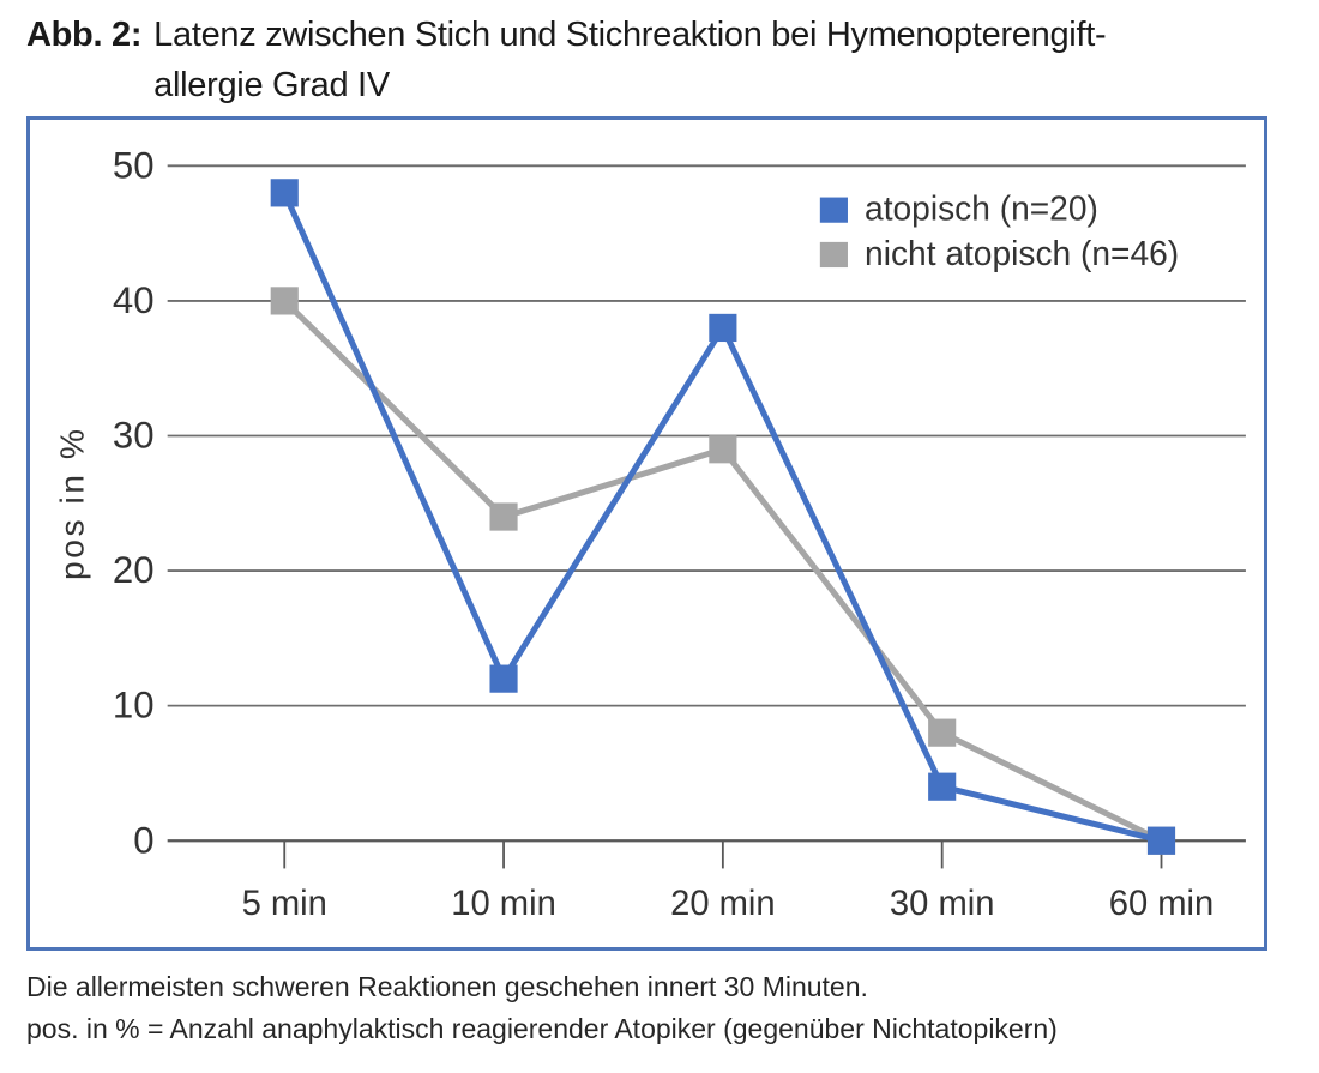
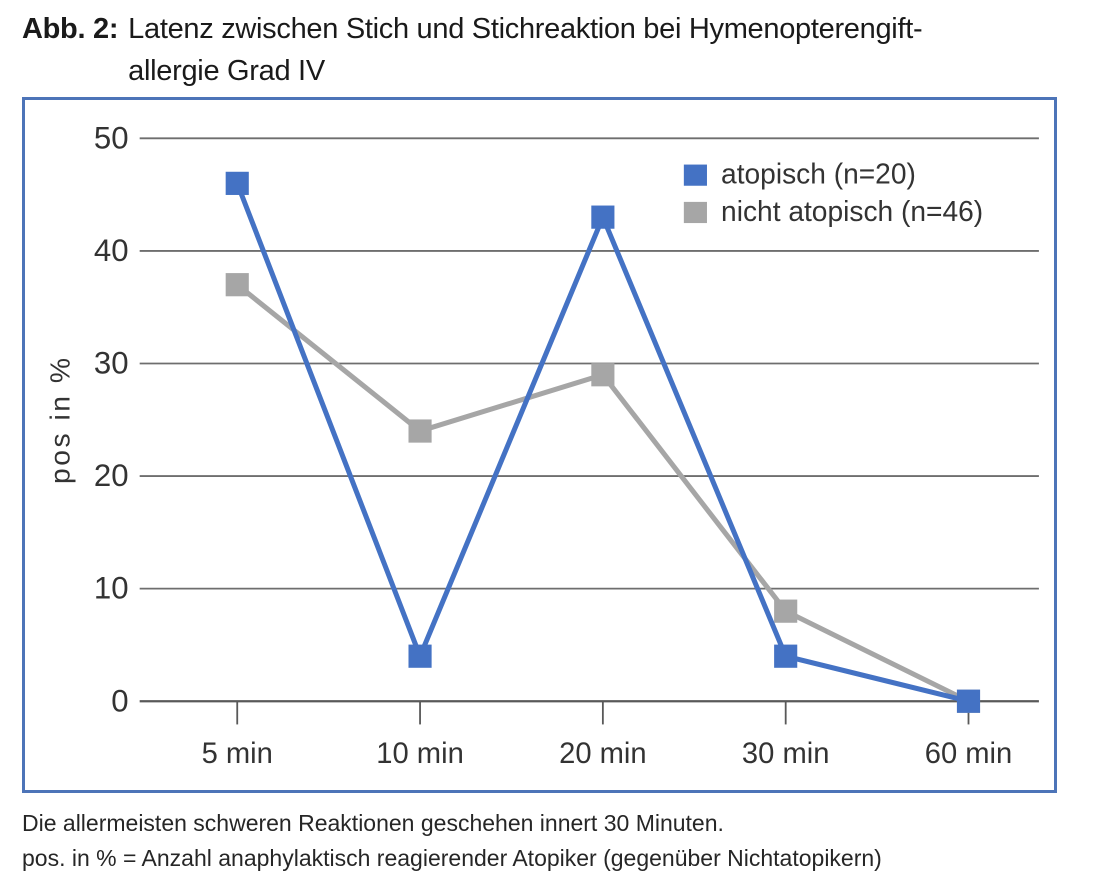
atopisch (n=20)/5 min: 48 -> 46
nicht atopisch (n=46)/5 min: 40 -> 37
atopisch (n=20)/10 min: 12 -> 4
atopisch (n=20)/20 min: 38 -> 43
